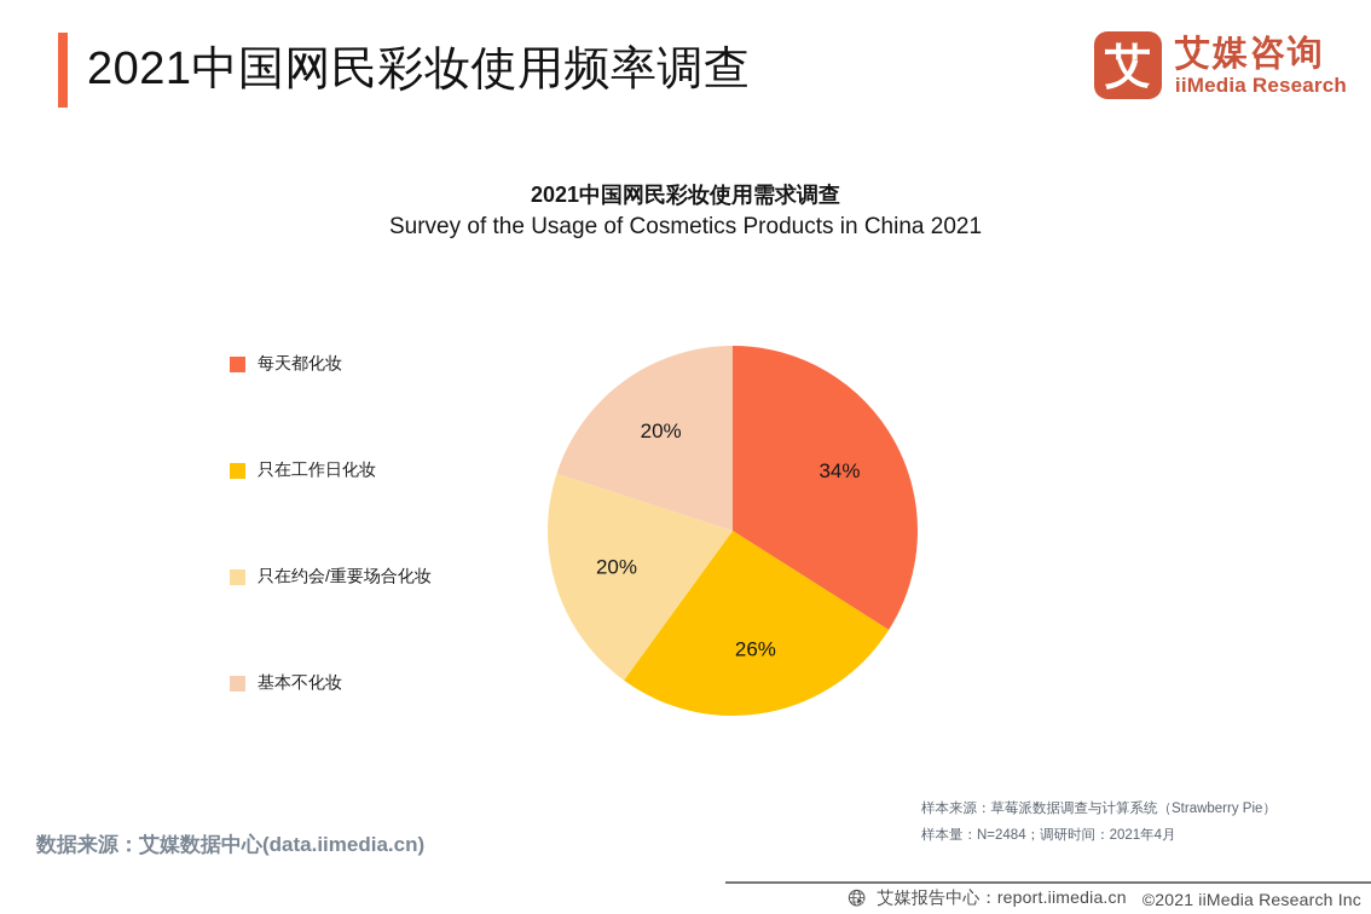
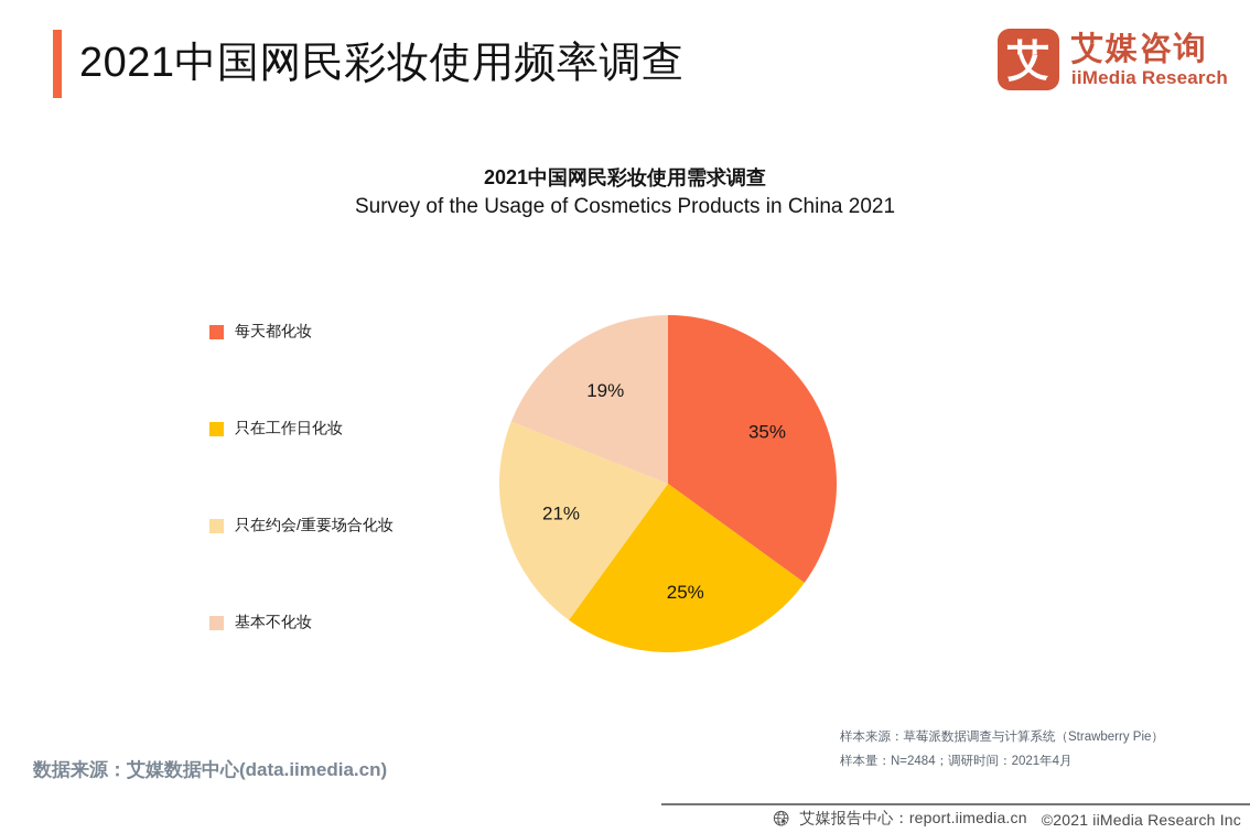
每天都化妆: 34% -> 35%
只在工作日化妆: 26% -> 25%
只在约会/重要场合化妆: 20% -> 21%
基本不化妆: 20% -> 19%
